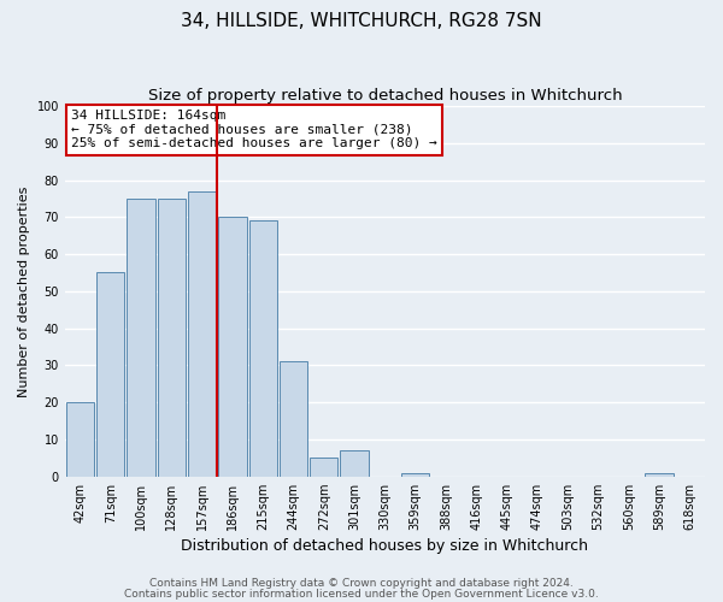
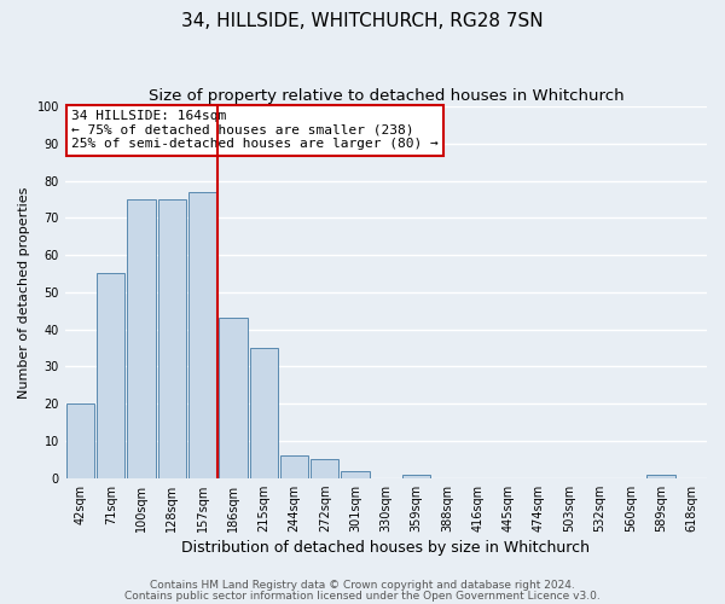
186sqm: 70 -> 43
215sqm: 69 -> 35
244sqm: 31 -> 6
301sqm: 7 -> 2
